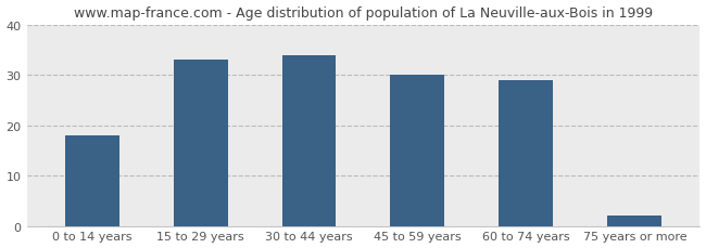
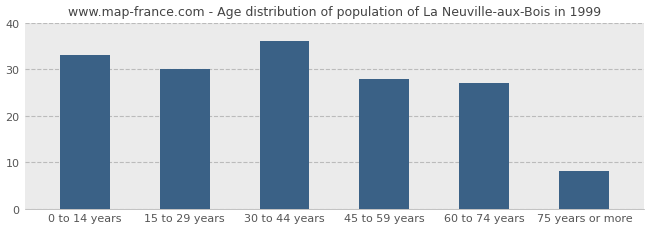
0 to 14 years: 18 -> 33
15 to 29 years: 33 -> 30
30 to 44 years: 34 -> 36
45 to 59 years: 30 -> 28
60 to 74 years: 29 -> 27
75 years or more: 2 -> 8
